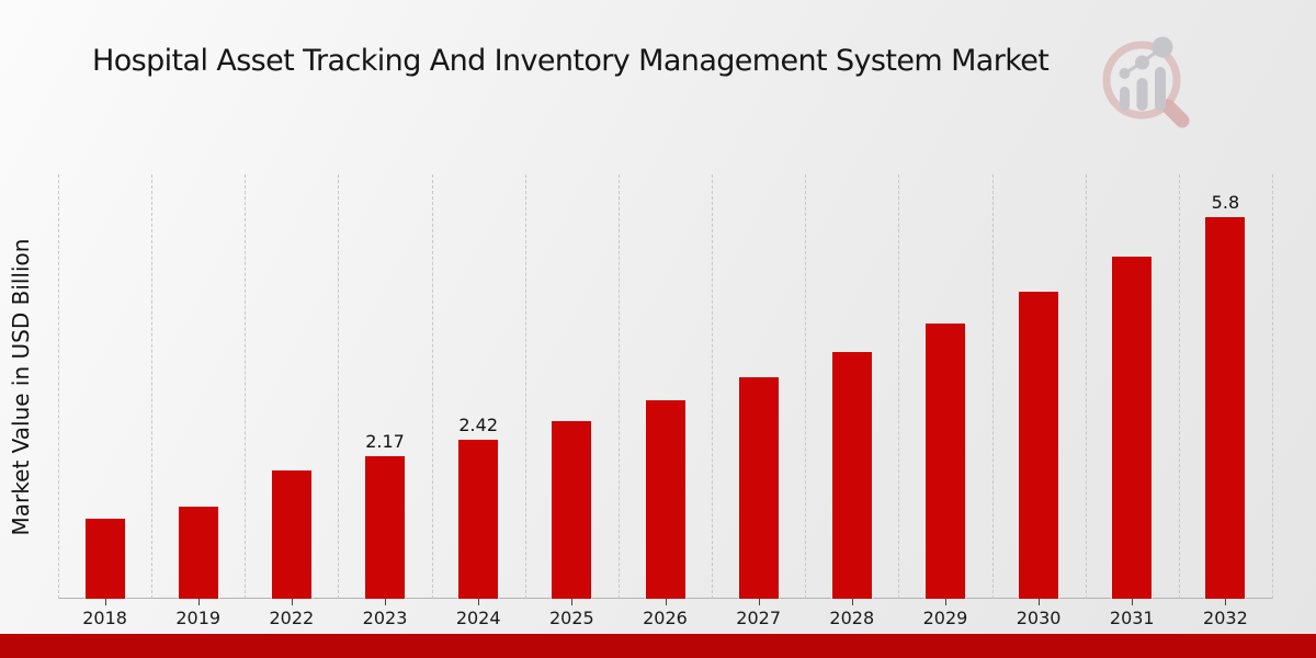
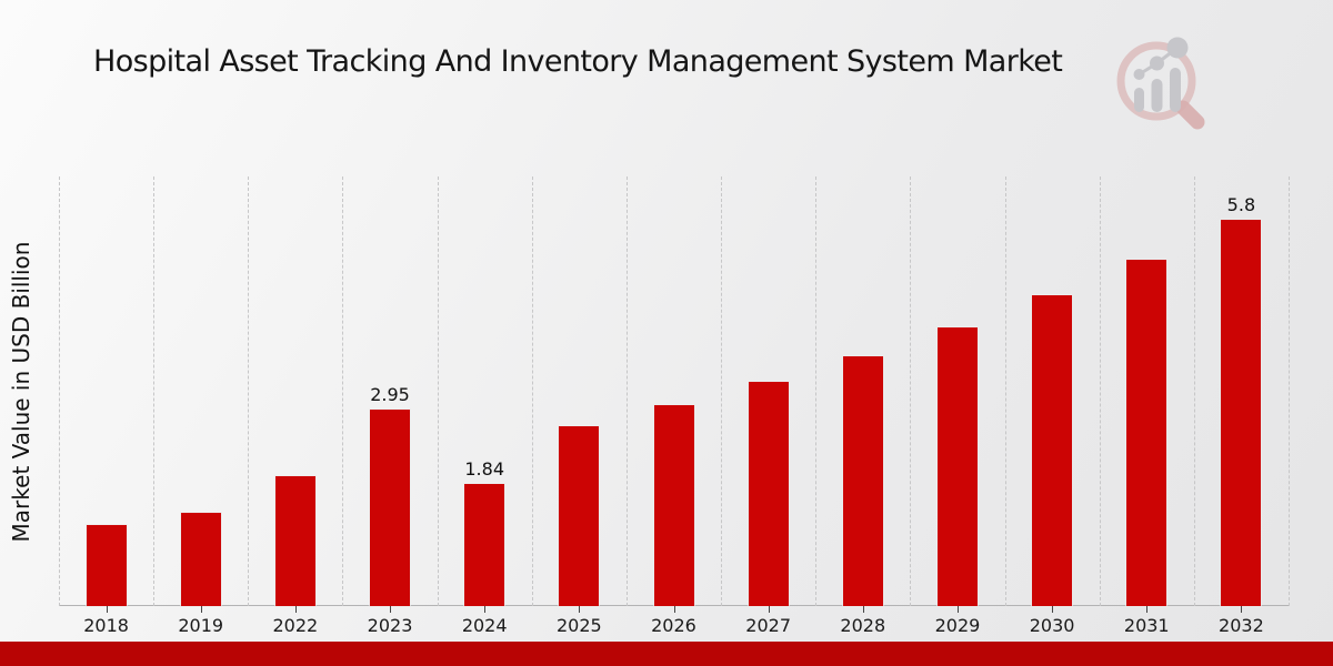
2023: 2.17 -> 2.95
2024: 2.42 -> 1.84
